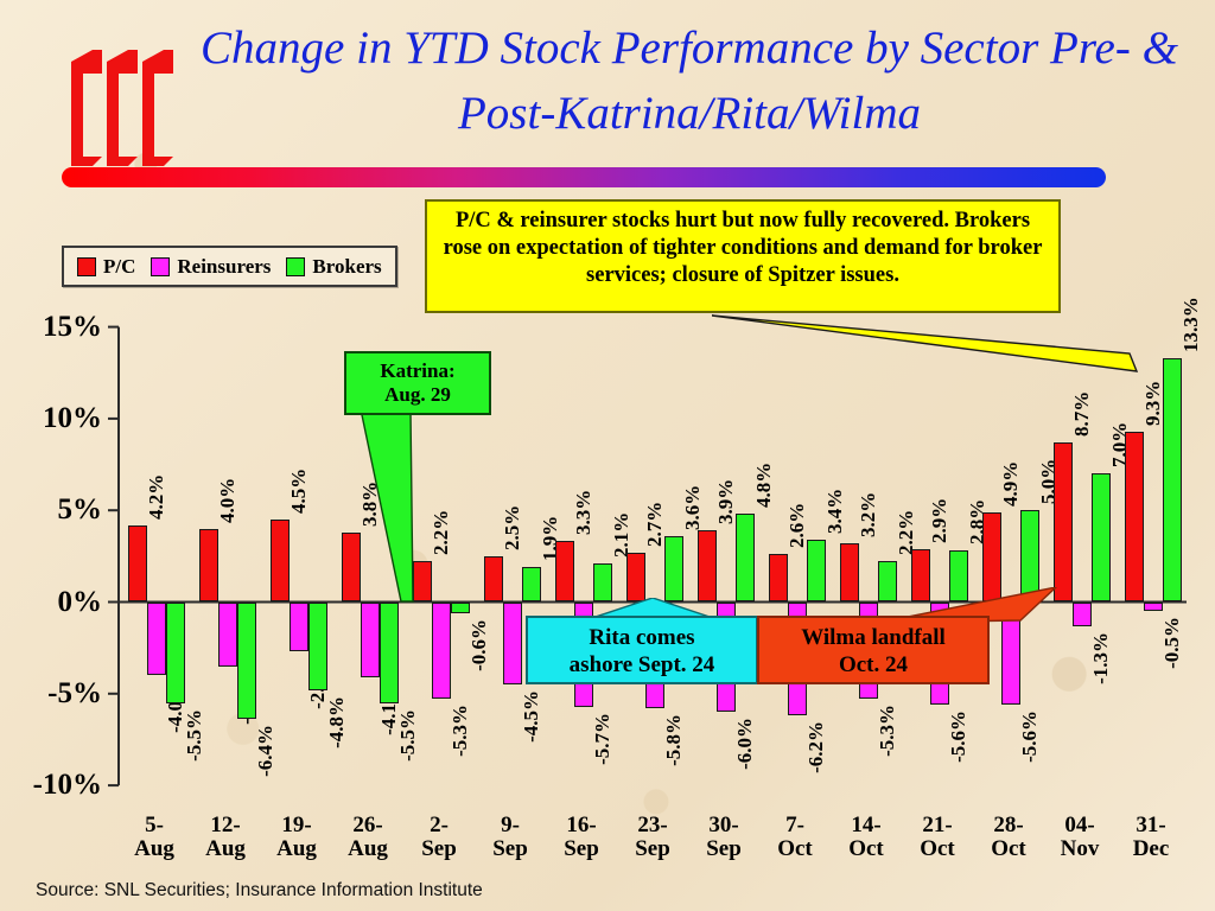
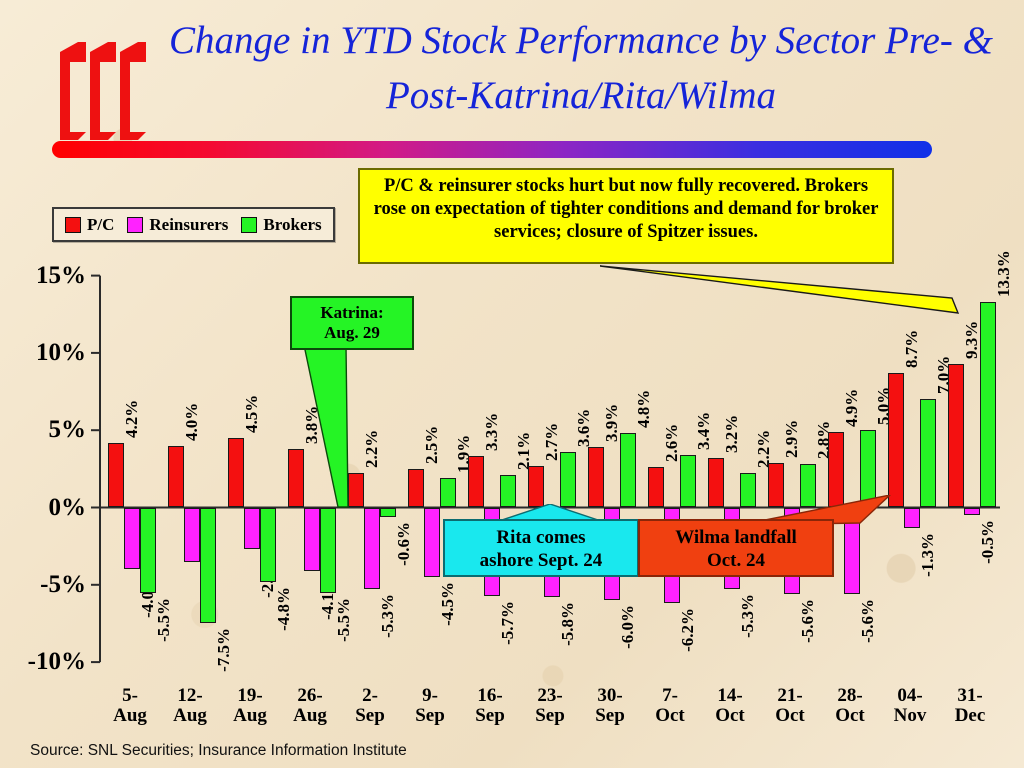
Brokers/12-Aug: -6.4% -> -7.5%
